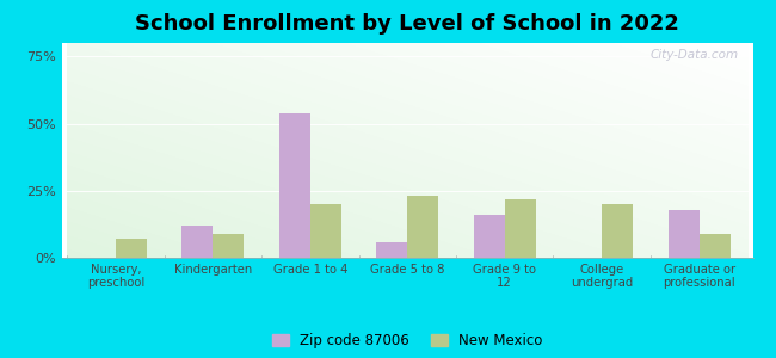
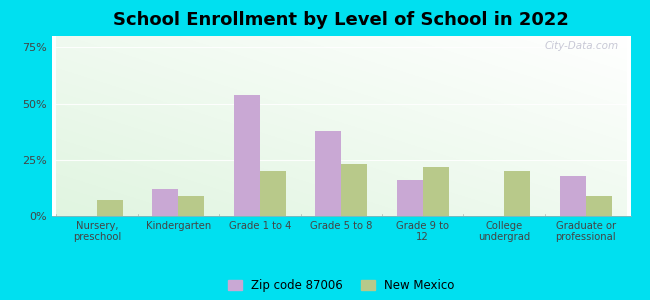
Zip code 87006/Grade 5 to 8: 6% -> 38%
